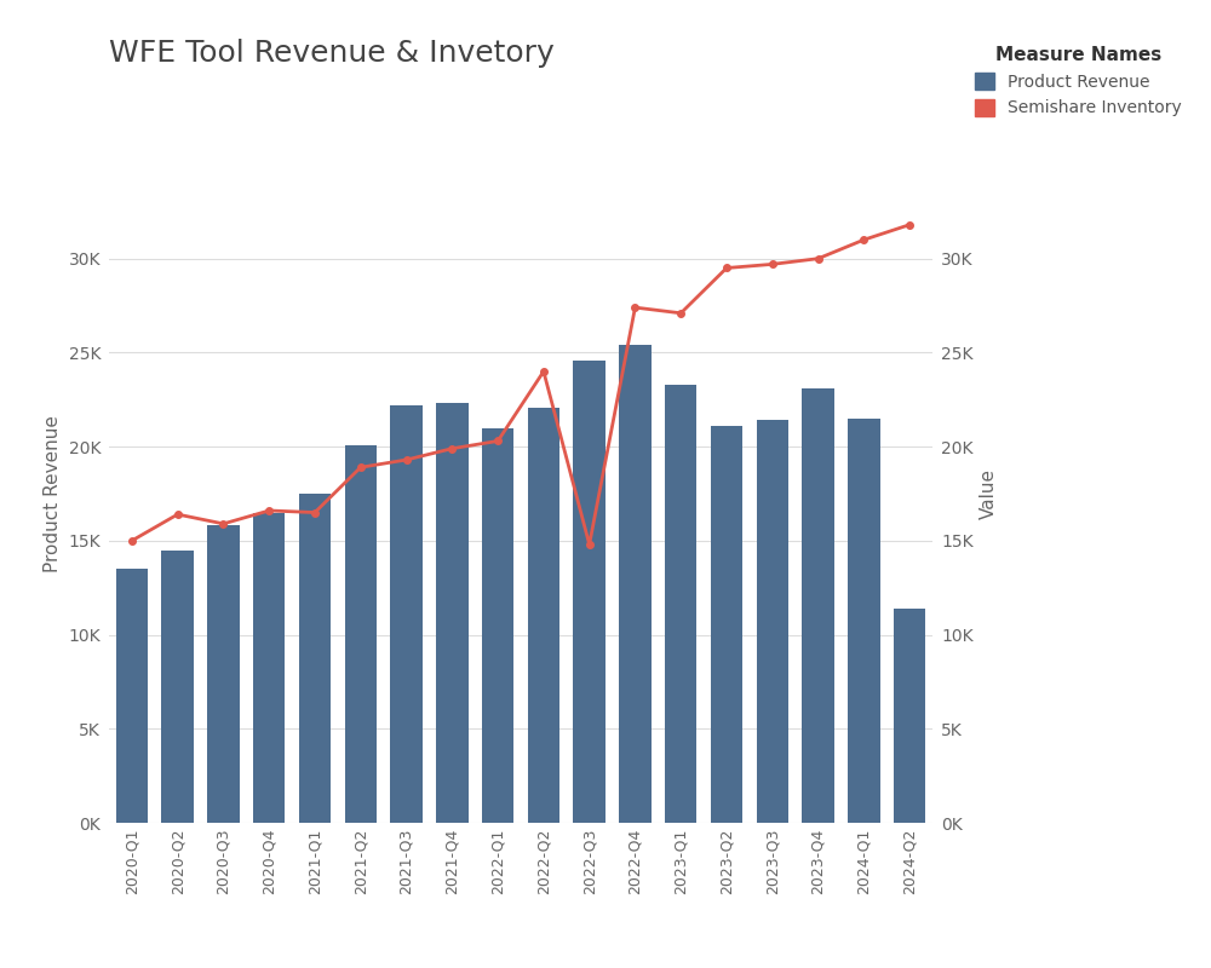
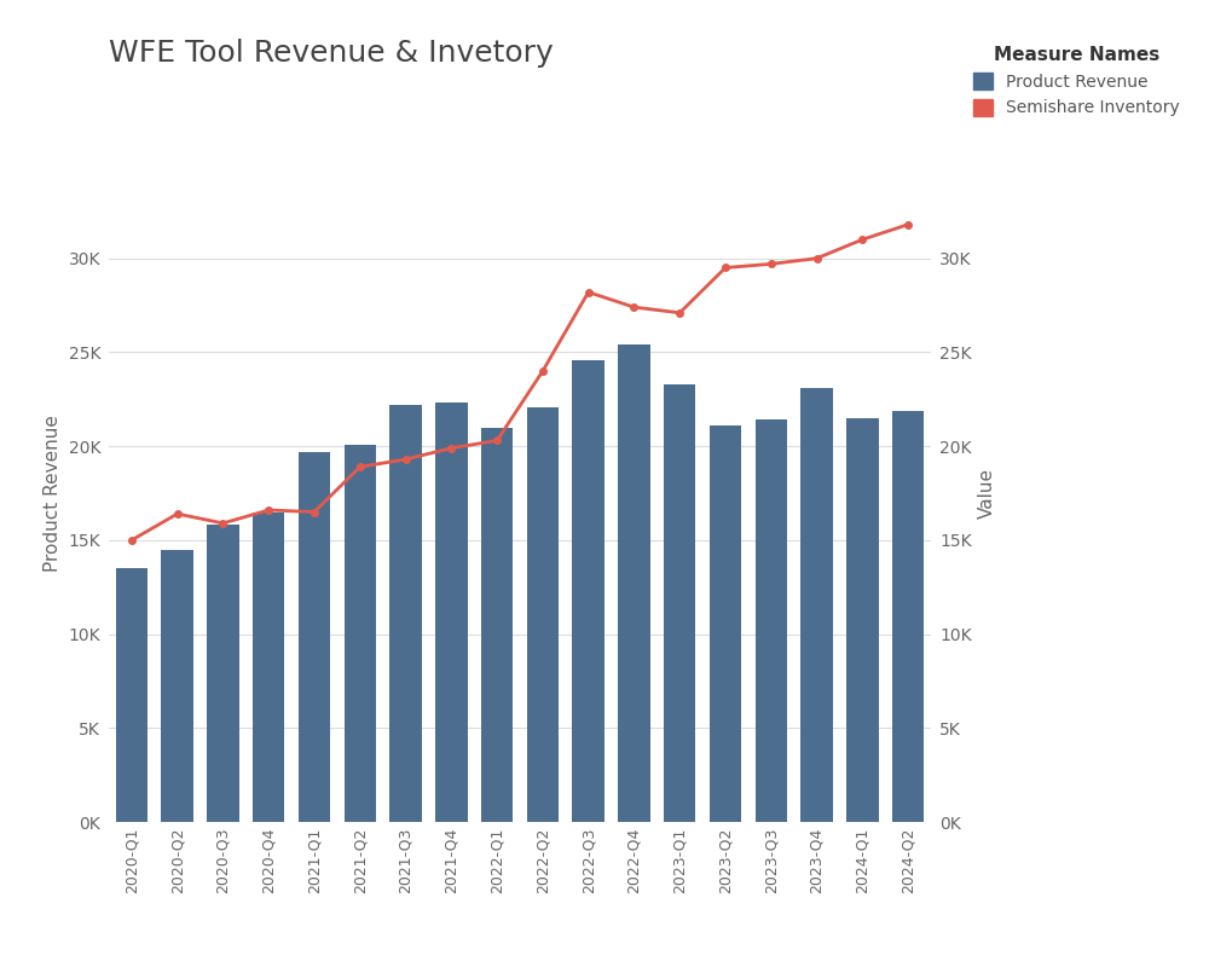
Product Revenue/2021-Q1: 17.5K -> 19.7K
Semishare Inventory/2022-Q3: 14.8K -> 28.2K
Product Revenue/2024-Q2: 11.4K -> 21.9K
